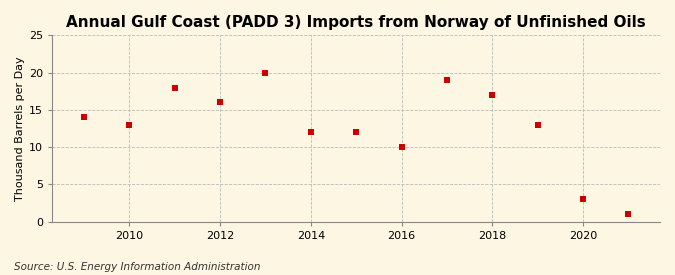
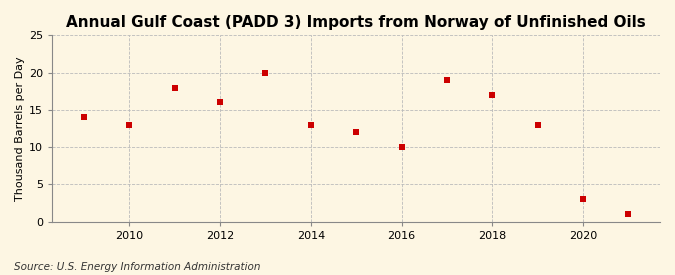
2014: 12 -> 13
